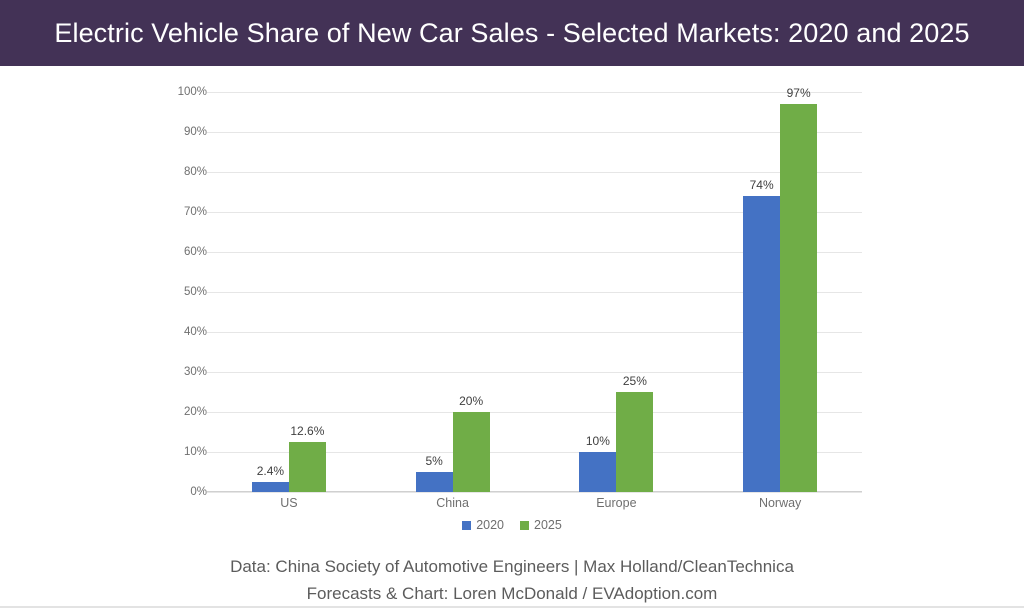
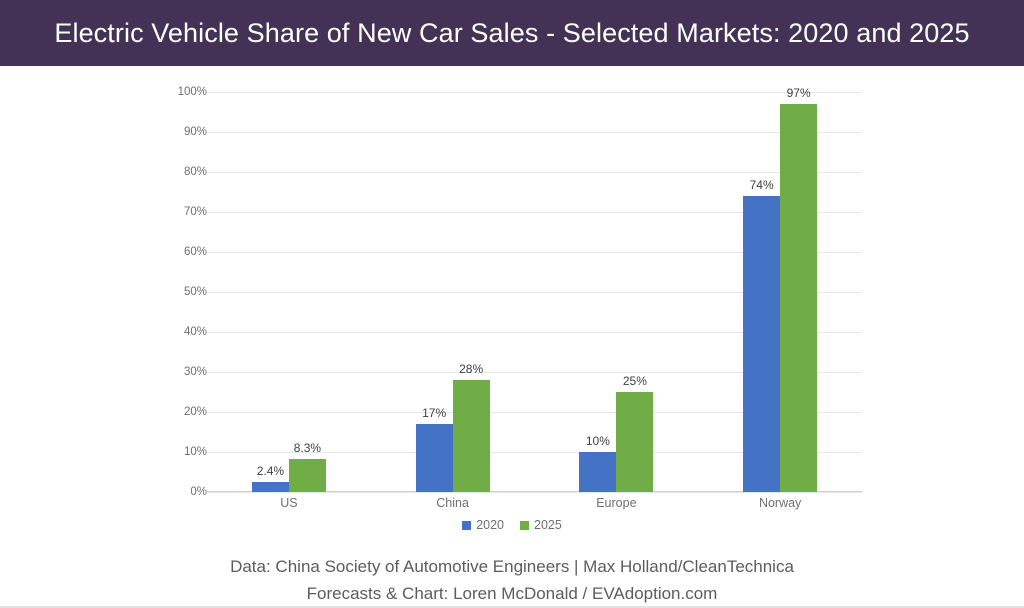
2025/US: 12.6% -> 8.3%
2020/China: 5% -> 17%
2025/China: 20% -> 28%
